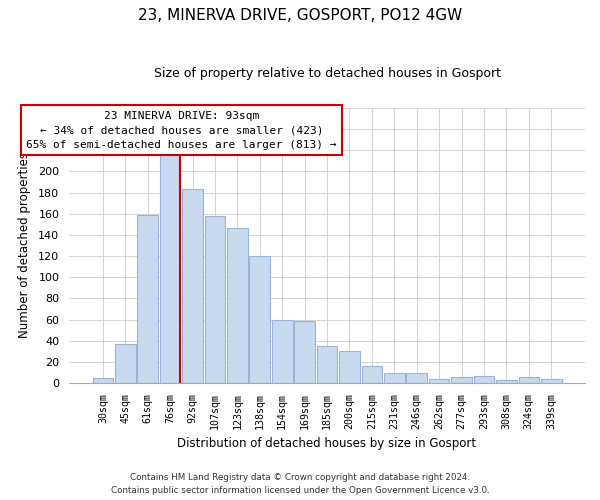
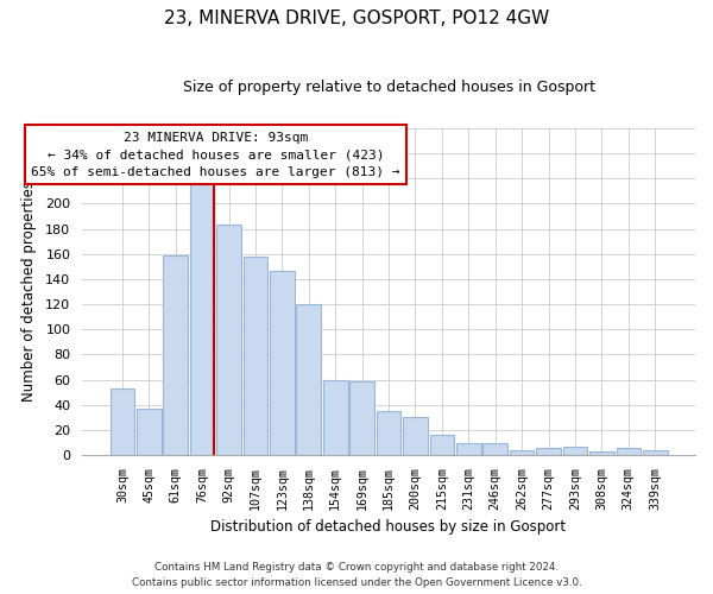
30sqm: 5 -> 53
